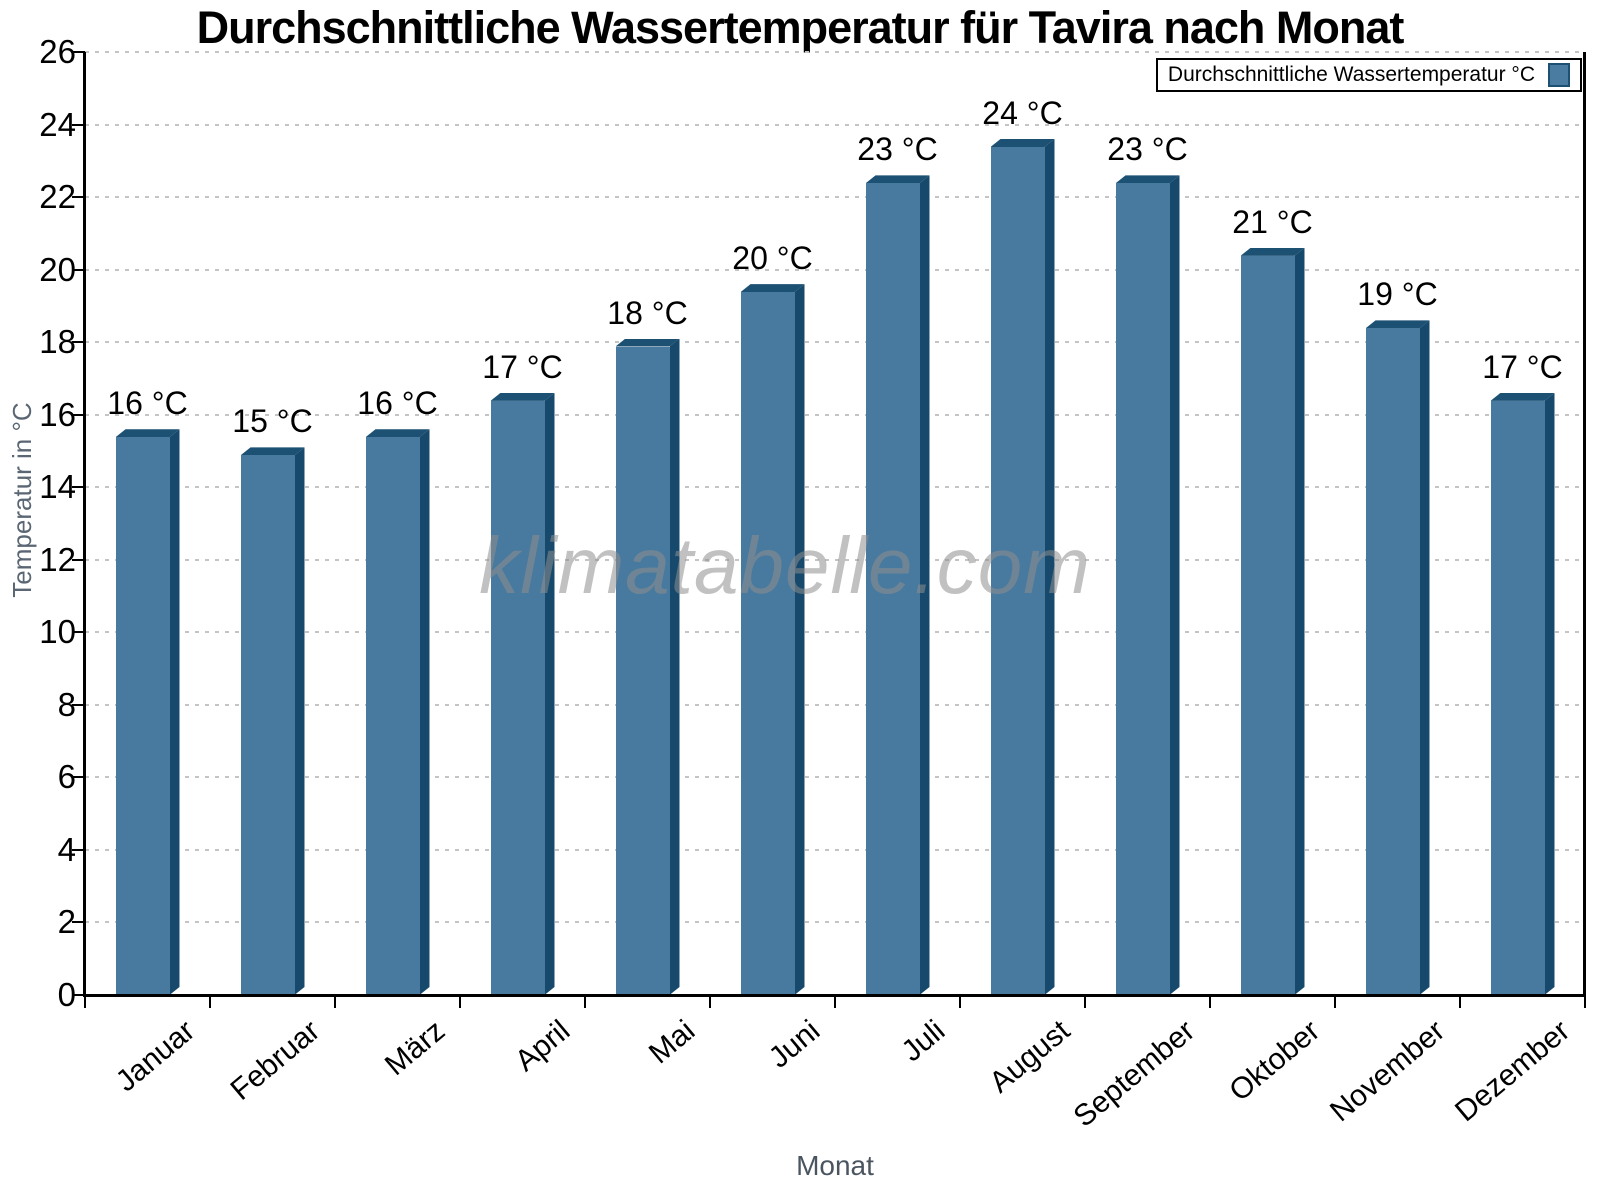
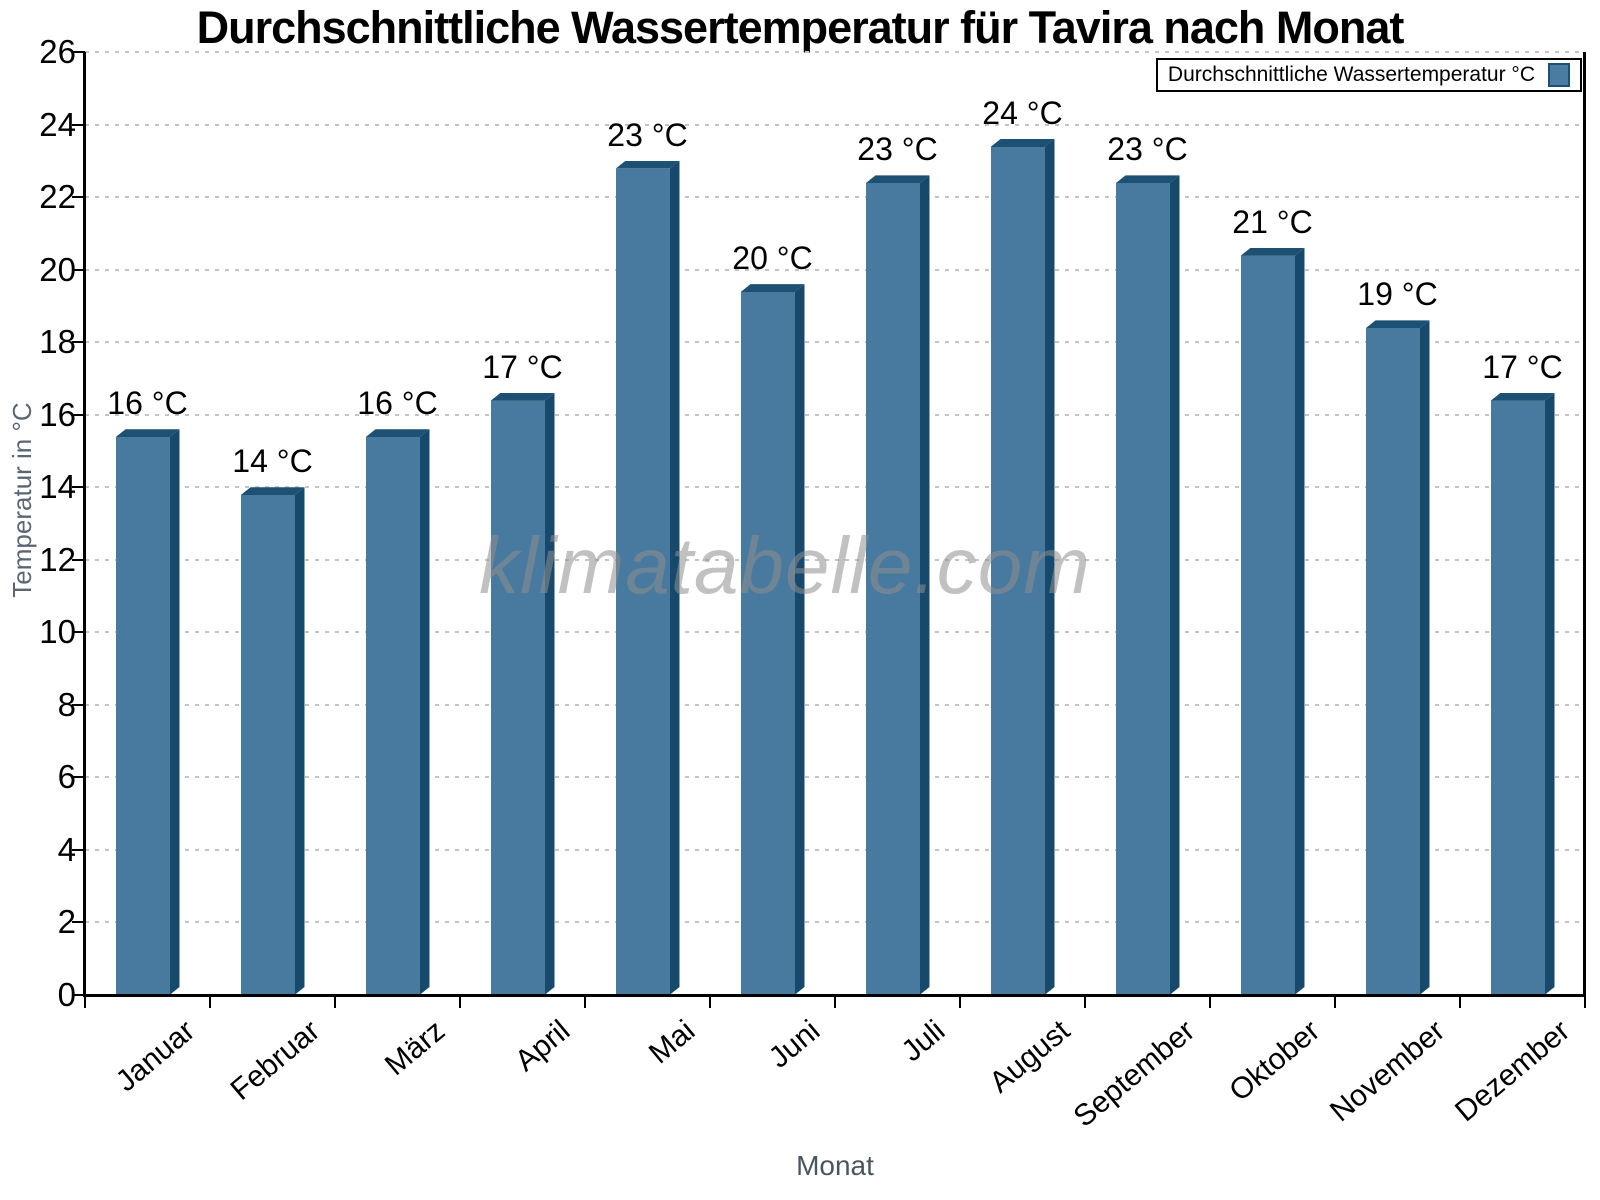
Februar: 15 -> 14
Mai: 18 -> 23
